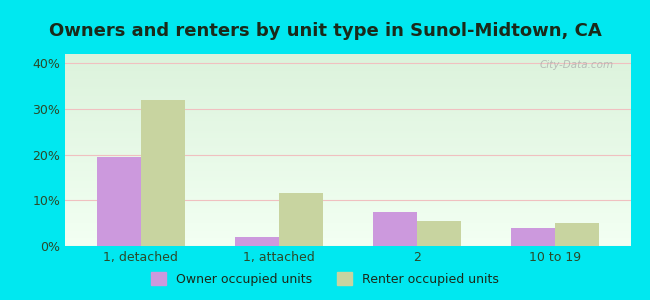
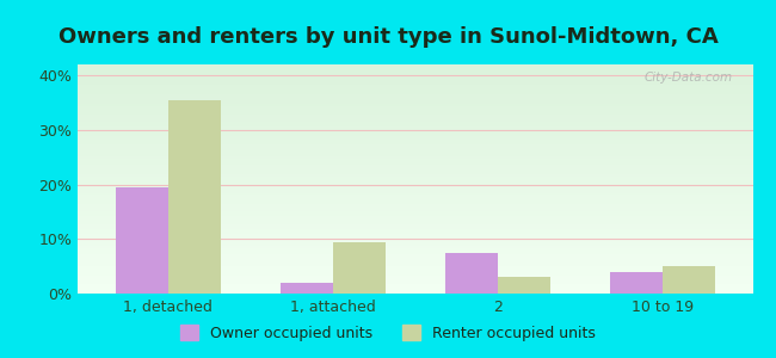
Renter occupied units/1, detached: 32.0% -> 35.5%
Renter occupied units/1, attached: 11.5% -> 9.5%
Renter occupied units/2: 5.5% -> 3.0%
